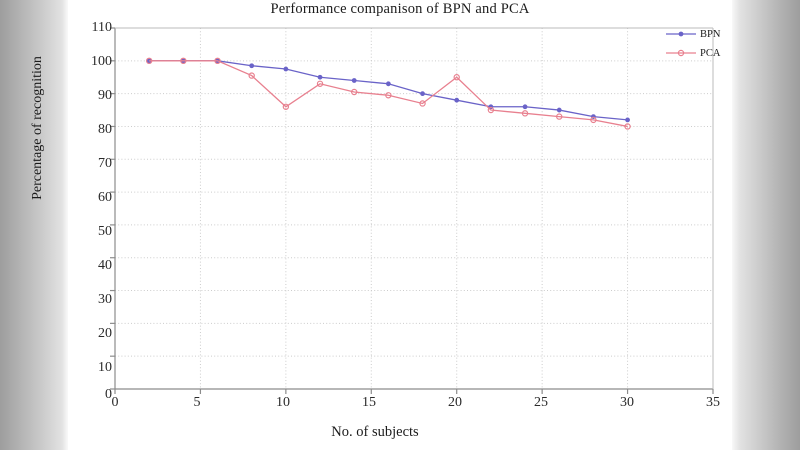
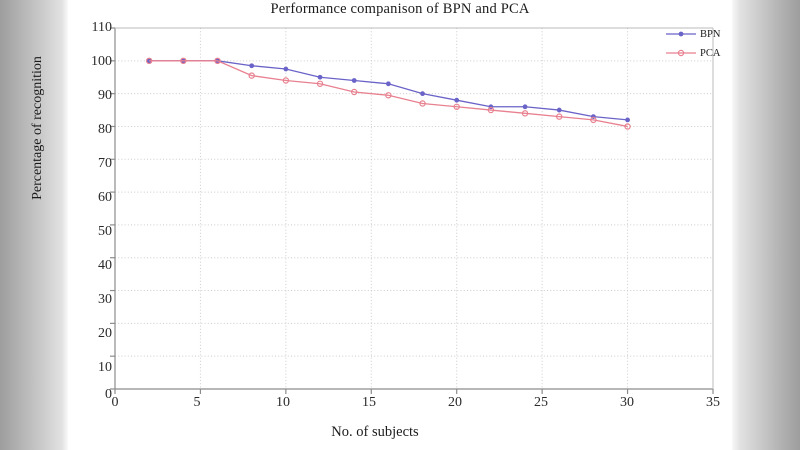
PCA/10: 86 -> 94
PCA/20: 95 -> 86
